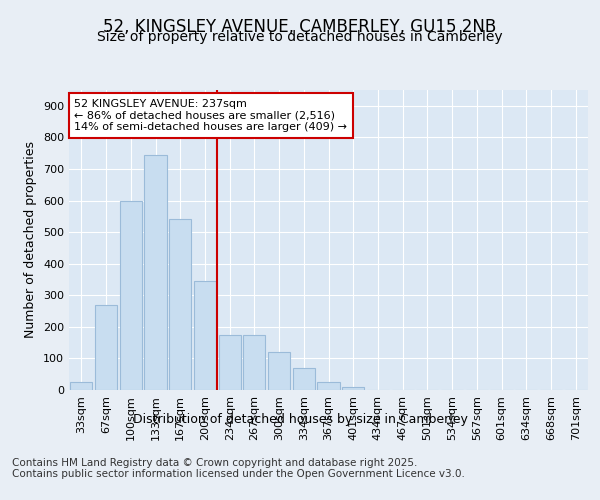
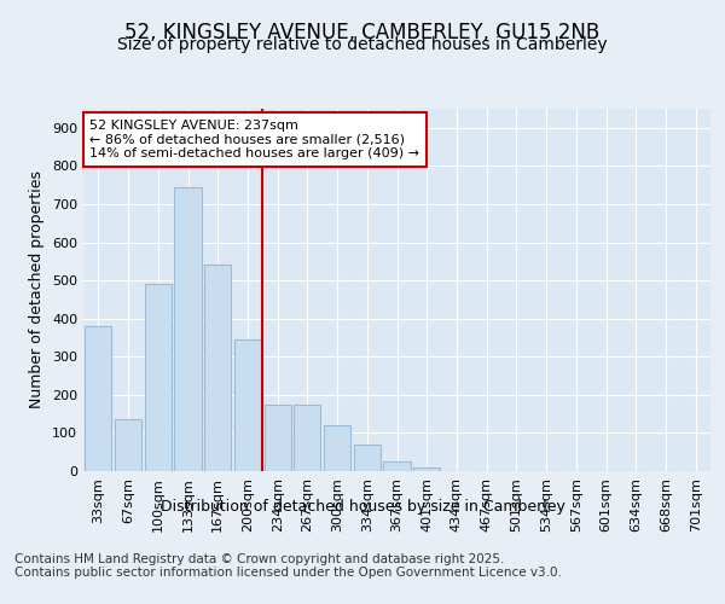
33sqm: 25 -> 380
67sqm: 270 -> 135
100sqm: 600 -> 490
